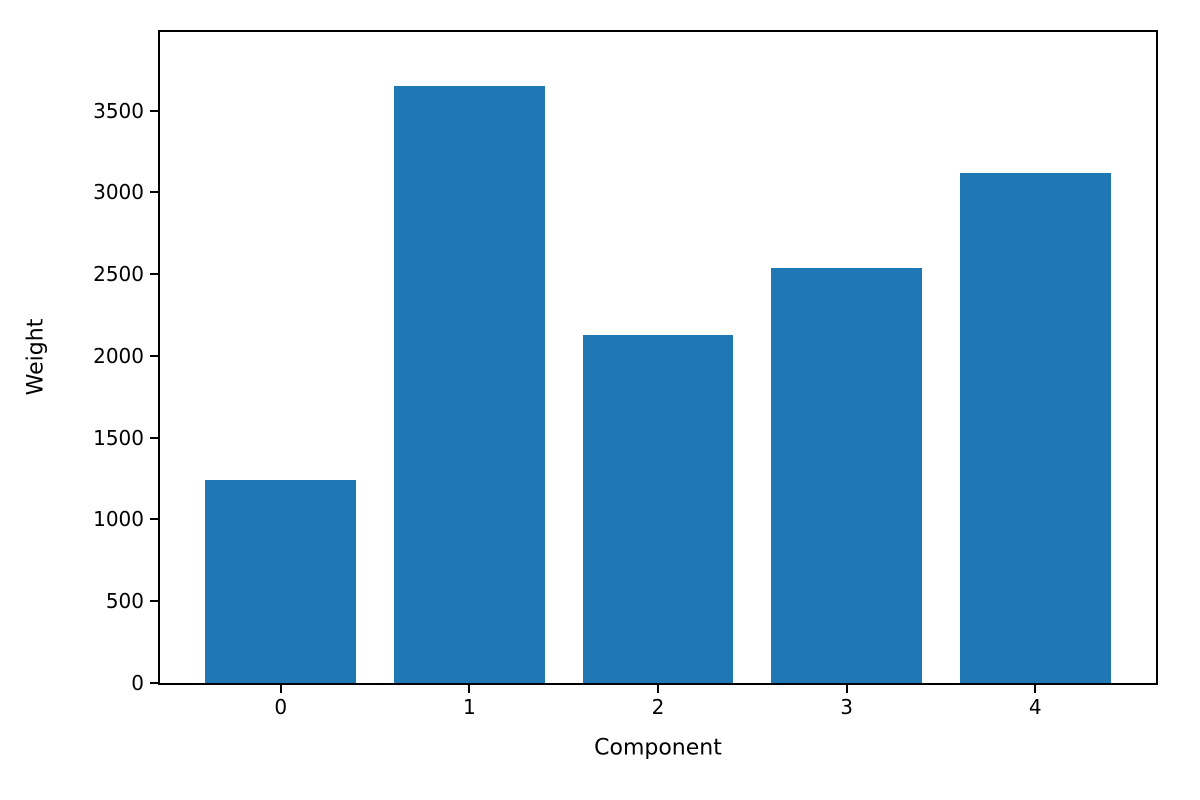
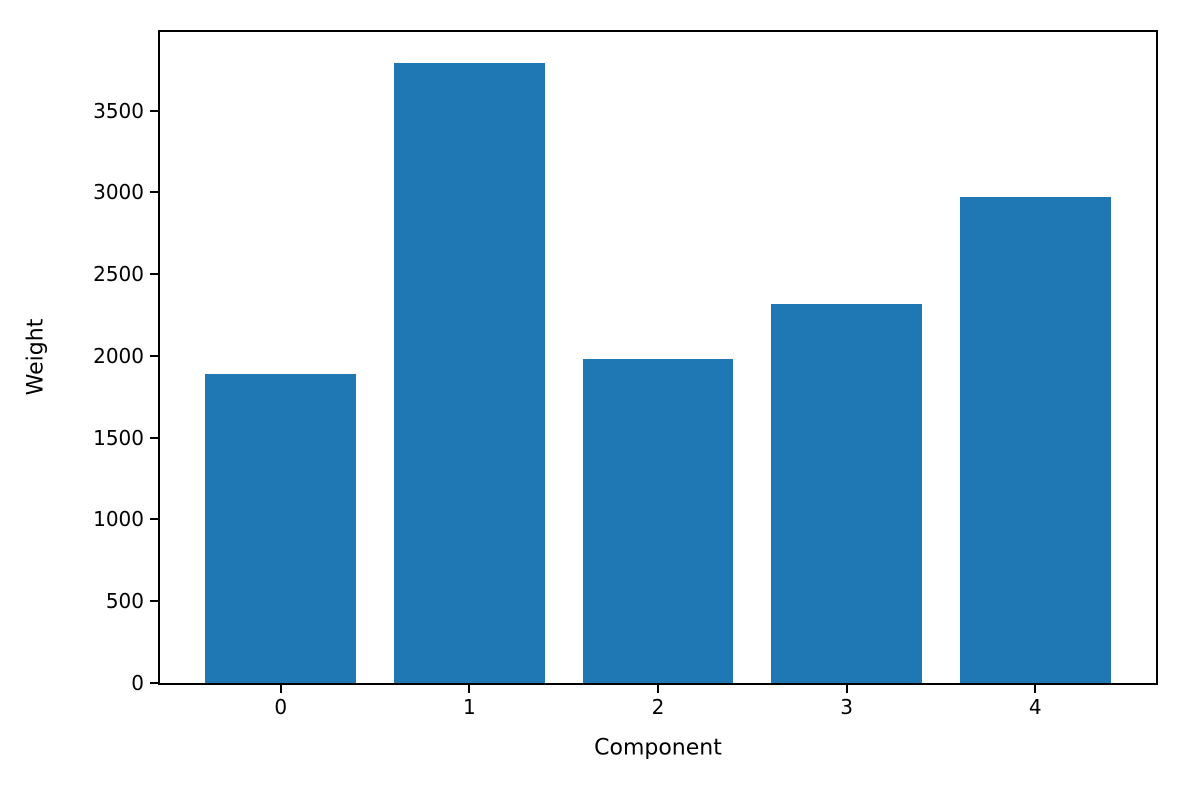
0: 1240 -> 1890
1: 3650 -> 3790
2: 2130 -> 1980
3: 2540 -> 2320
4: 3120 -> 2970
